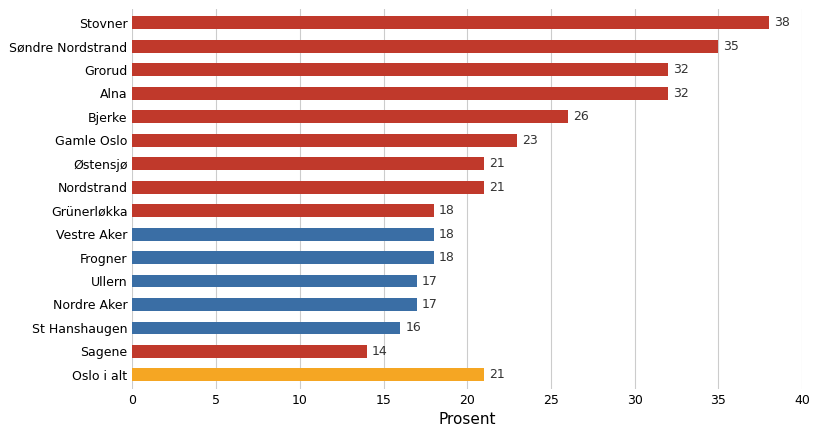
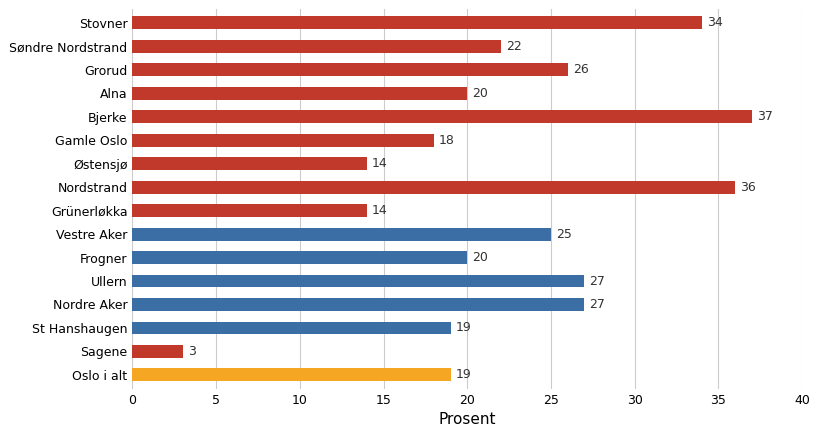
Stovner: 38 -> 34
Søndre Nordstrand: 35 -> 22
Grorud: 32 -> 26
Alna: 32 -> 20
Bjerke: 26 -> 37
Gamle Oslo: 23 -> 18
Østensjø: 21 -> 14
Nordstrand: 21 -> 36
Grünerløkka: 18 -> 14
Vestre Aker: 18 -> 25
Frogner: 18 -> 20
Ullern: 17 -> 27
Nordre Aker: 17 -> 27
St Hanshaugen: 16 -> 19
Sagene: 14 -> 3
Oslo i alt: 21 -> 19
